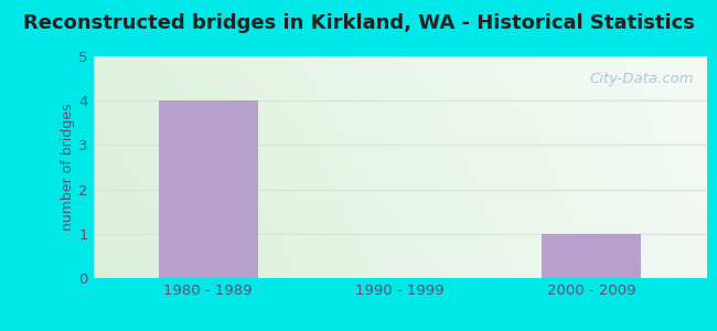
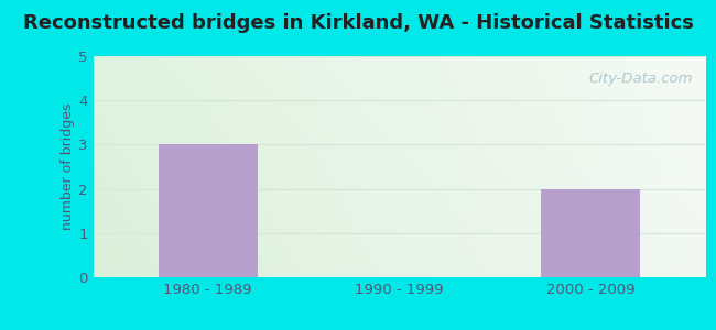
1980 - 1989: 4 -> 3
2000 - 2009: 1 -> 2
